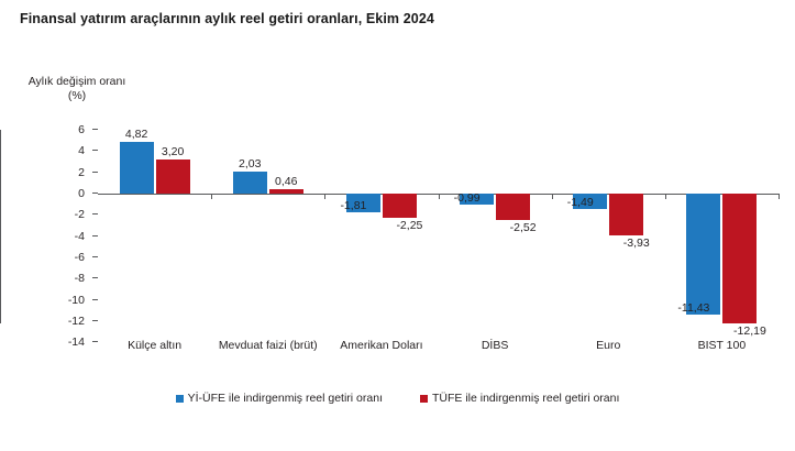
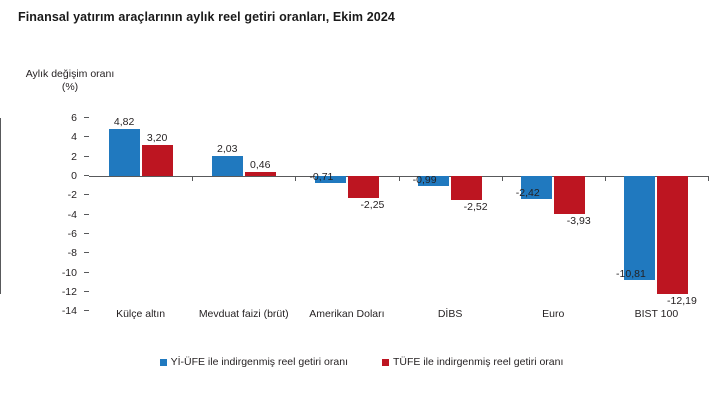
Yİ-ÜFE ile indirgenmiş reel getiri oranı/Amerikan Doları: -1,81 -> -0,71
Yİ-ÜFE ile indirgenmiş reel getiri oranı/Euro: -1,49 -> -2,42
Yİ-ÜFE ile indirgenmiş reel getiri oranı/BIST 100: -11,43 -> -10,81
